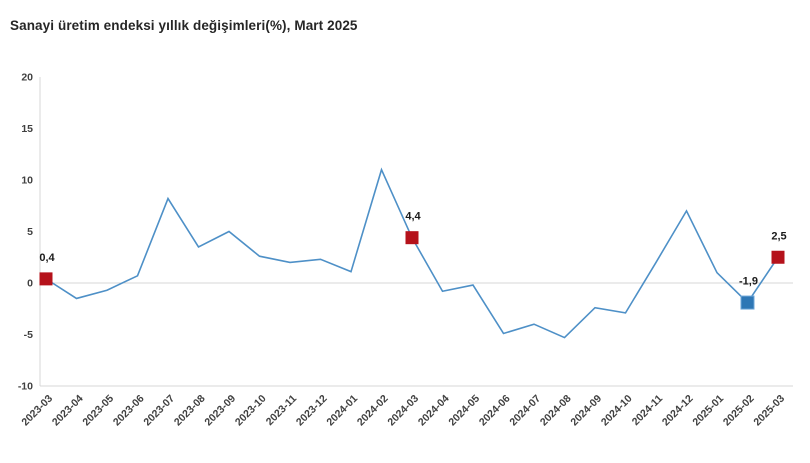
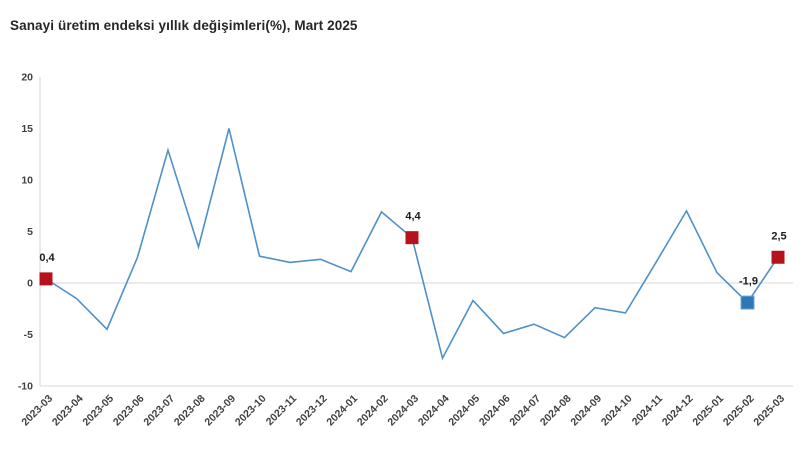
2023-05: -0.7 -> -4.5
2023-06: 0.7 -> 2.5
2023-07: 8.2 -> 12.9
2023-09: 5.0 -> 15.0
2024-02: 11.0 -> 6.9
2024-04: -0.8 -> -7.3
2024-05: -0.2 -> -1.7
